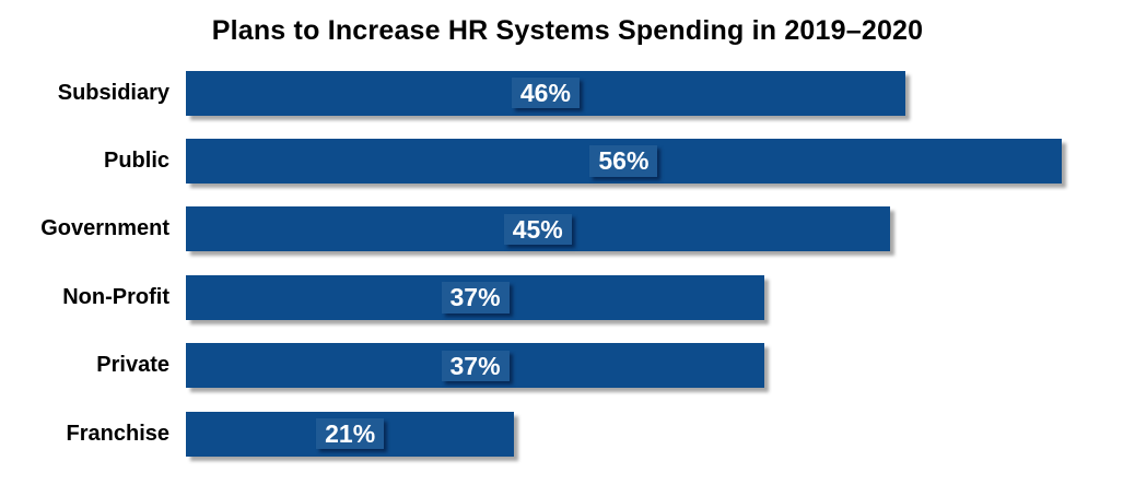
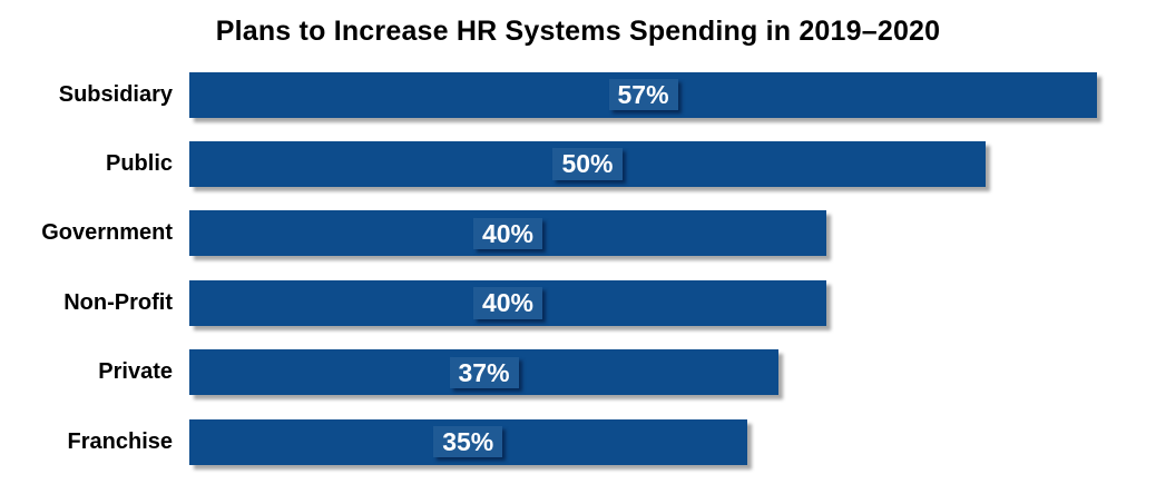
Subsidiary: 46% -> 57%
Public: 56% -> 50%
Government: 45% -> 40%
Non-Profit: 37% -> 40%
Franchise: 21% -> 35%
